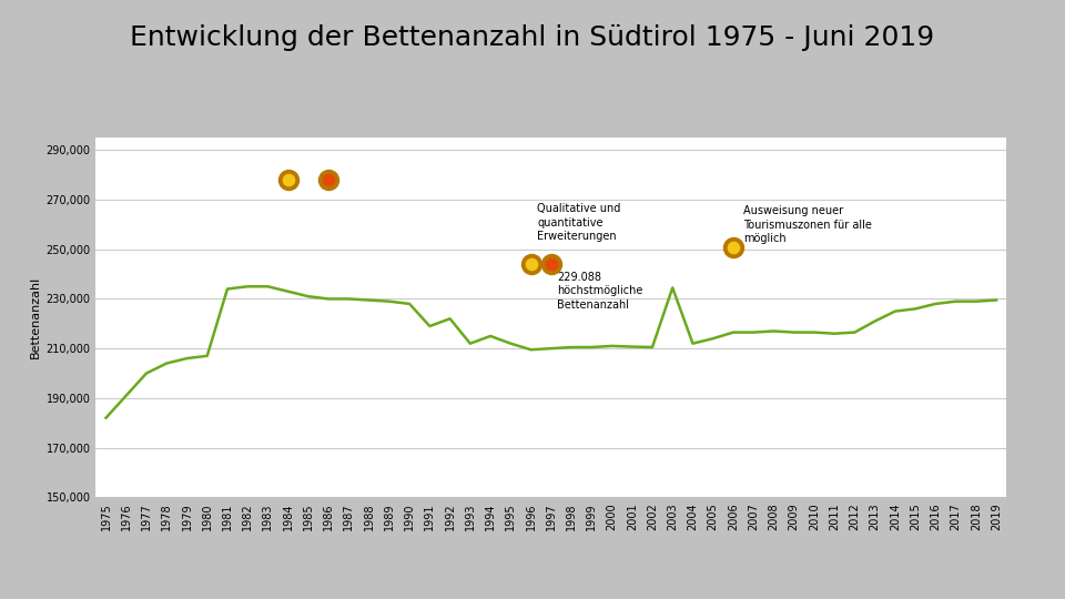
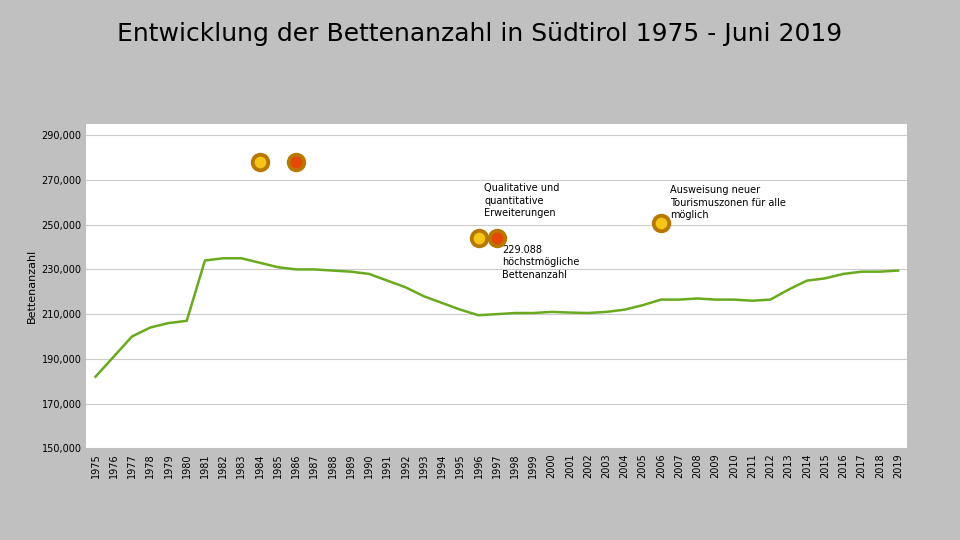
1991: 219,000 -> 225,000
1993: 212,000 -> 218,000
2003: 234,500 -> 211,000
